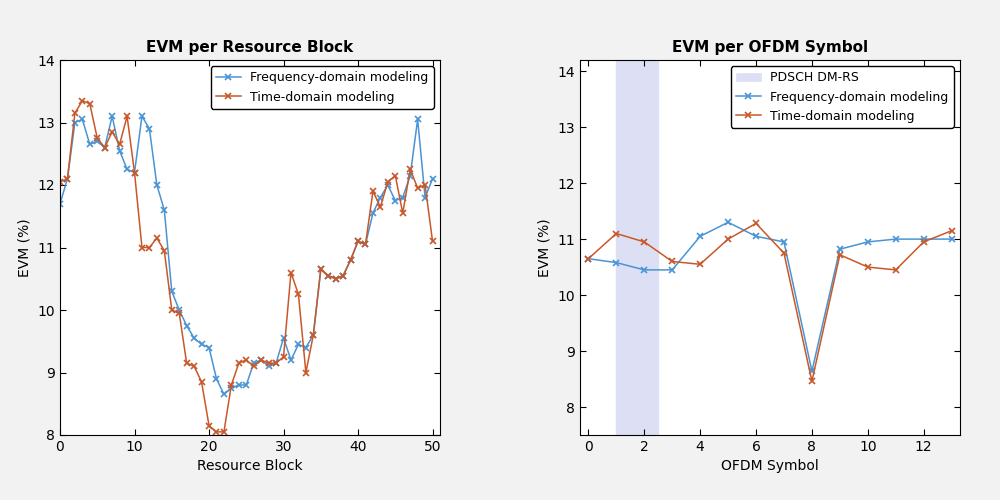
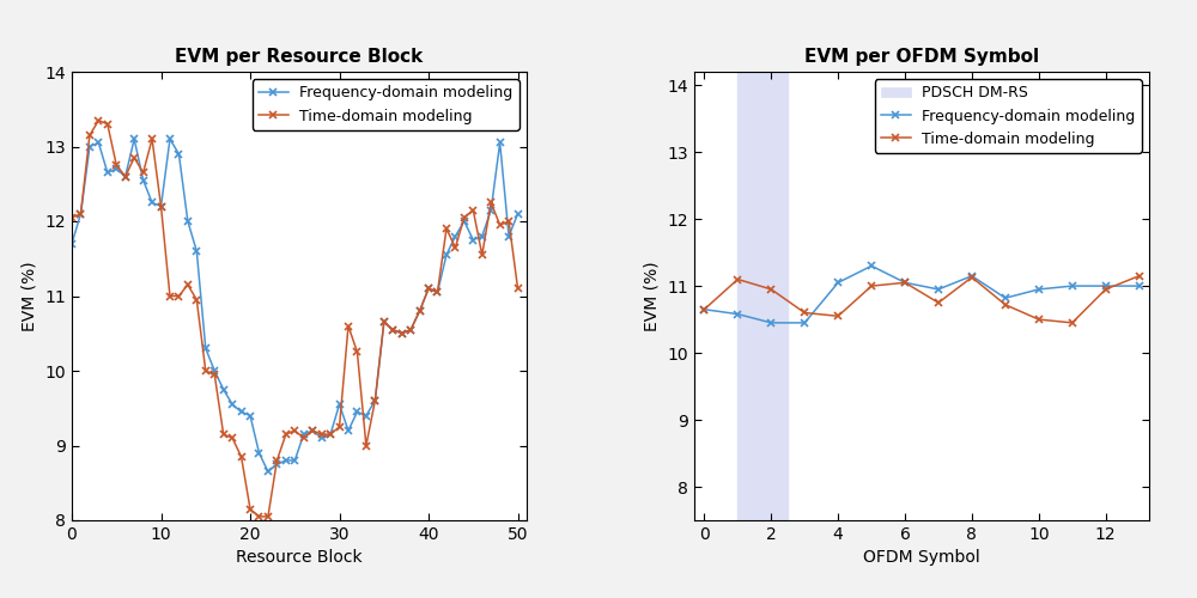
EVM per OFDM Symbol/Time-domain modeling/6: 11.28 -> 11.05
EVM per OFDM Symbol/Frequency-domain modeling/8: 8.64 -> 11.15
EVM per OFDM Symbol/Time-domain modeling/8: 8.46 -> 11.13
